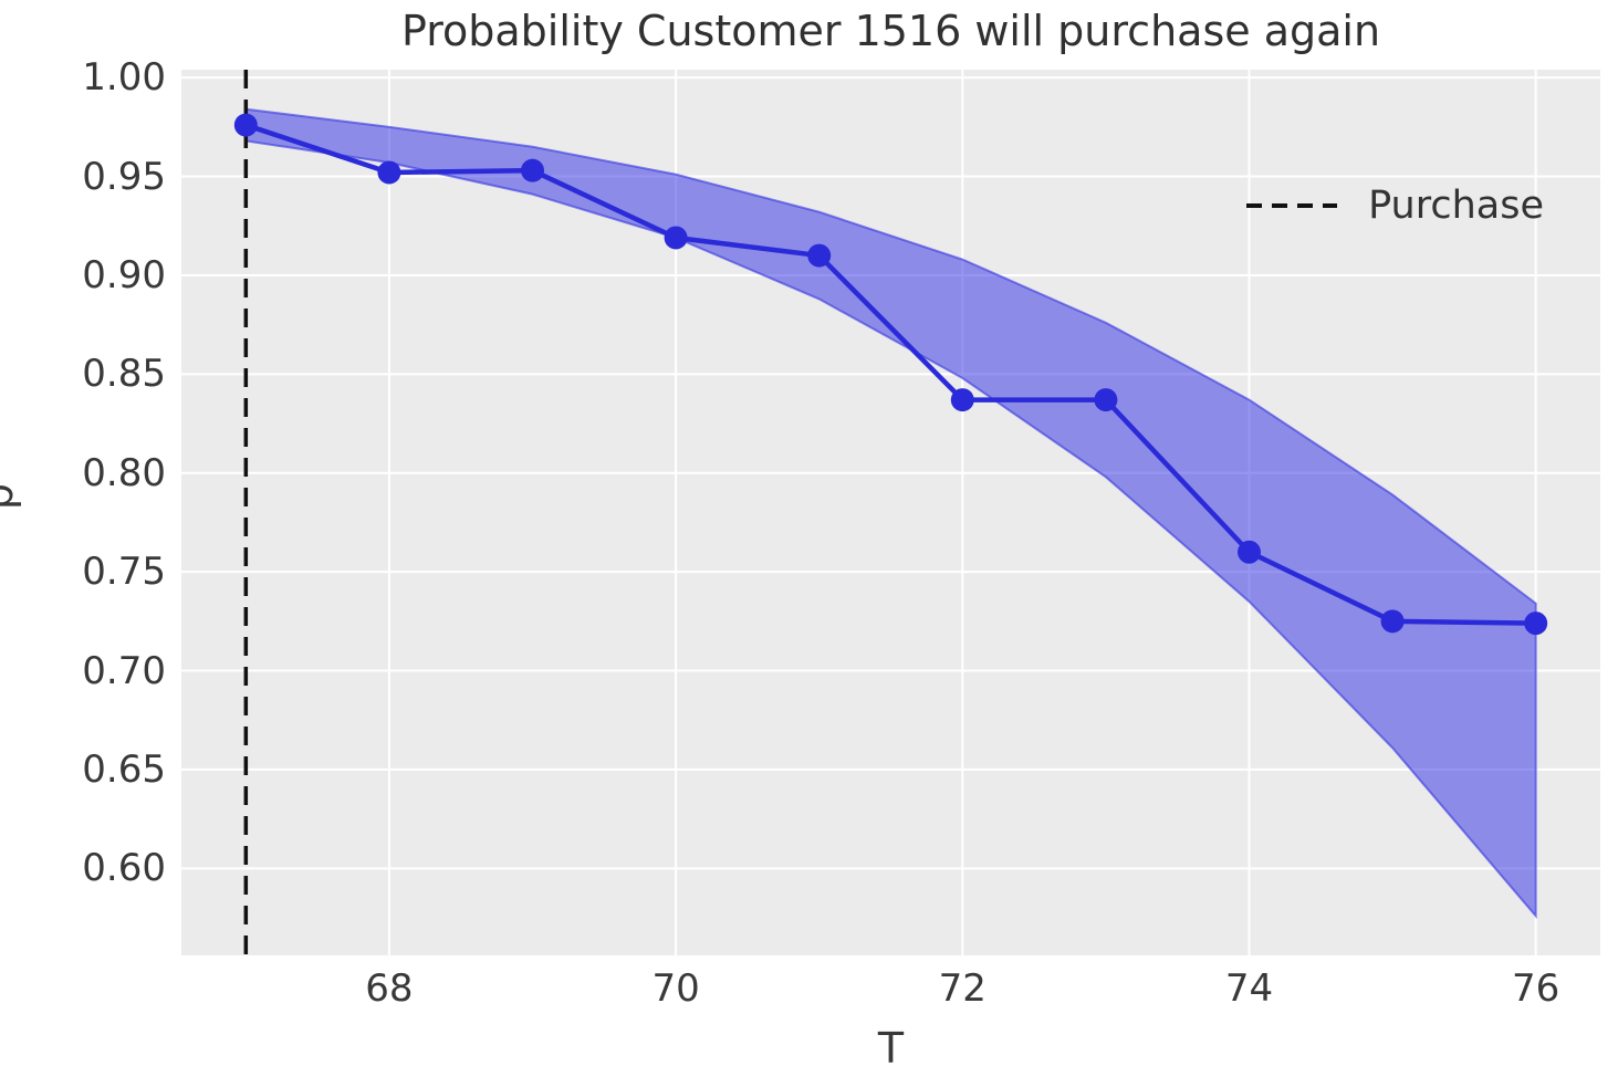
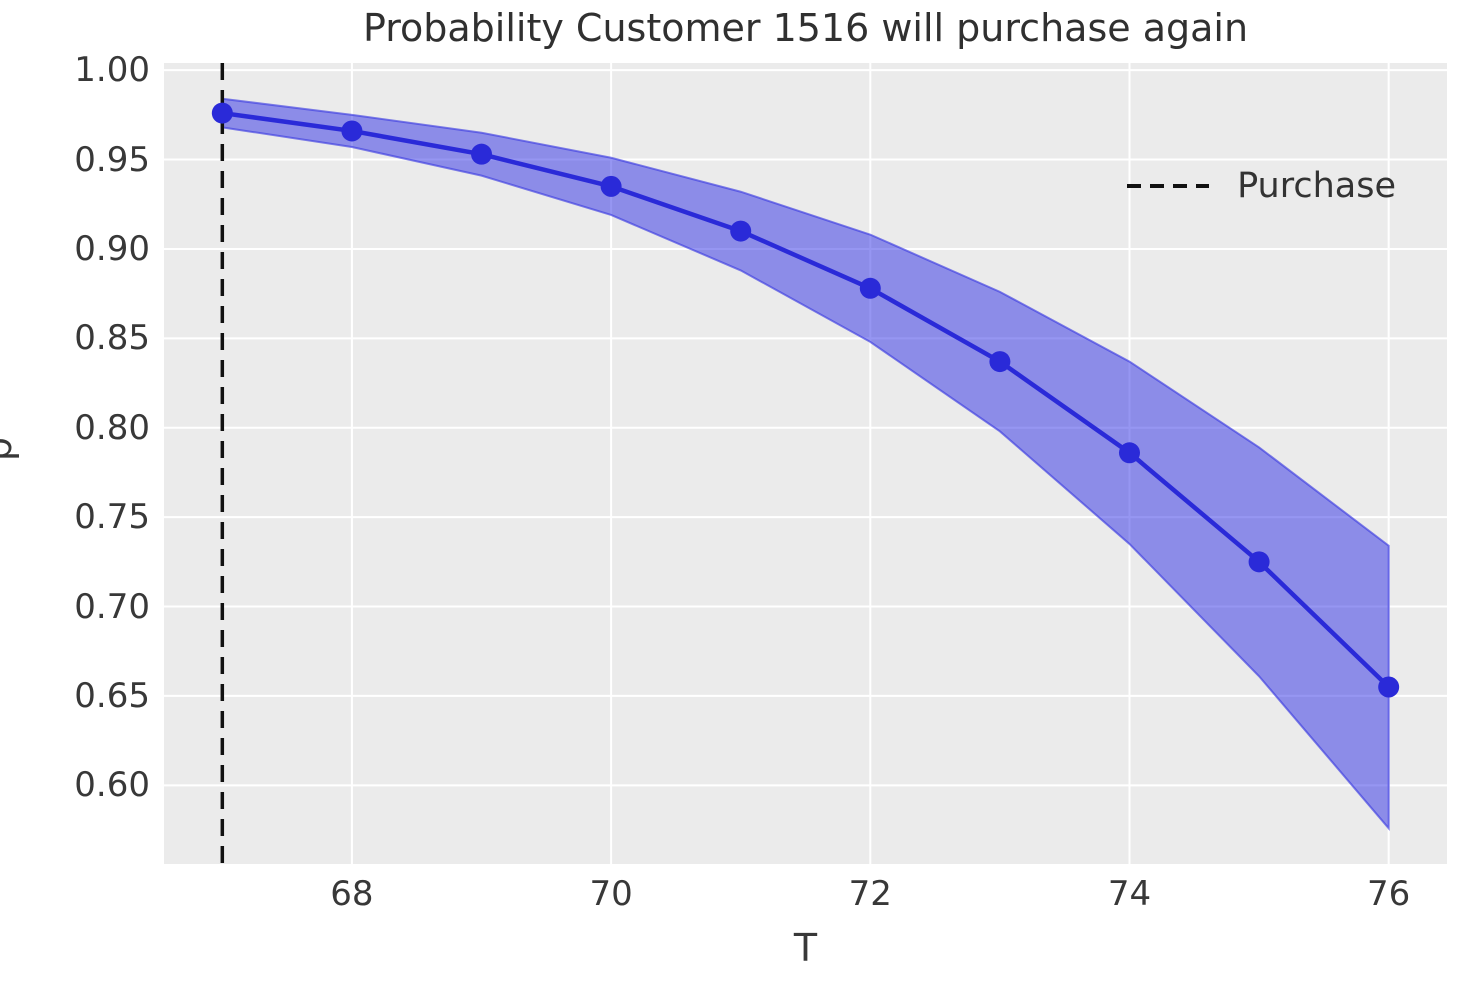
68: 0.952 -> 0.966
70: 0.919 -> 0.935
72: 0.837 -> 0.878
74: 0.760 -> 0.786
76: 0.724 -> 0.655
